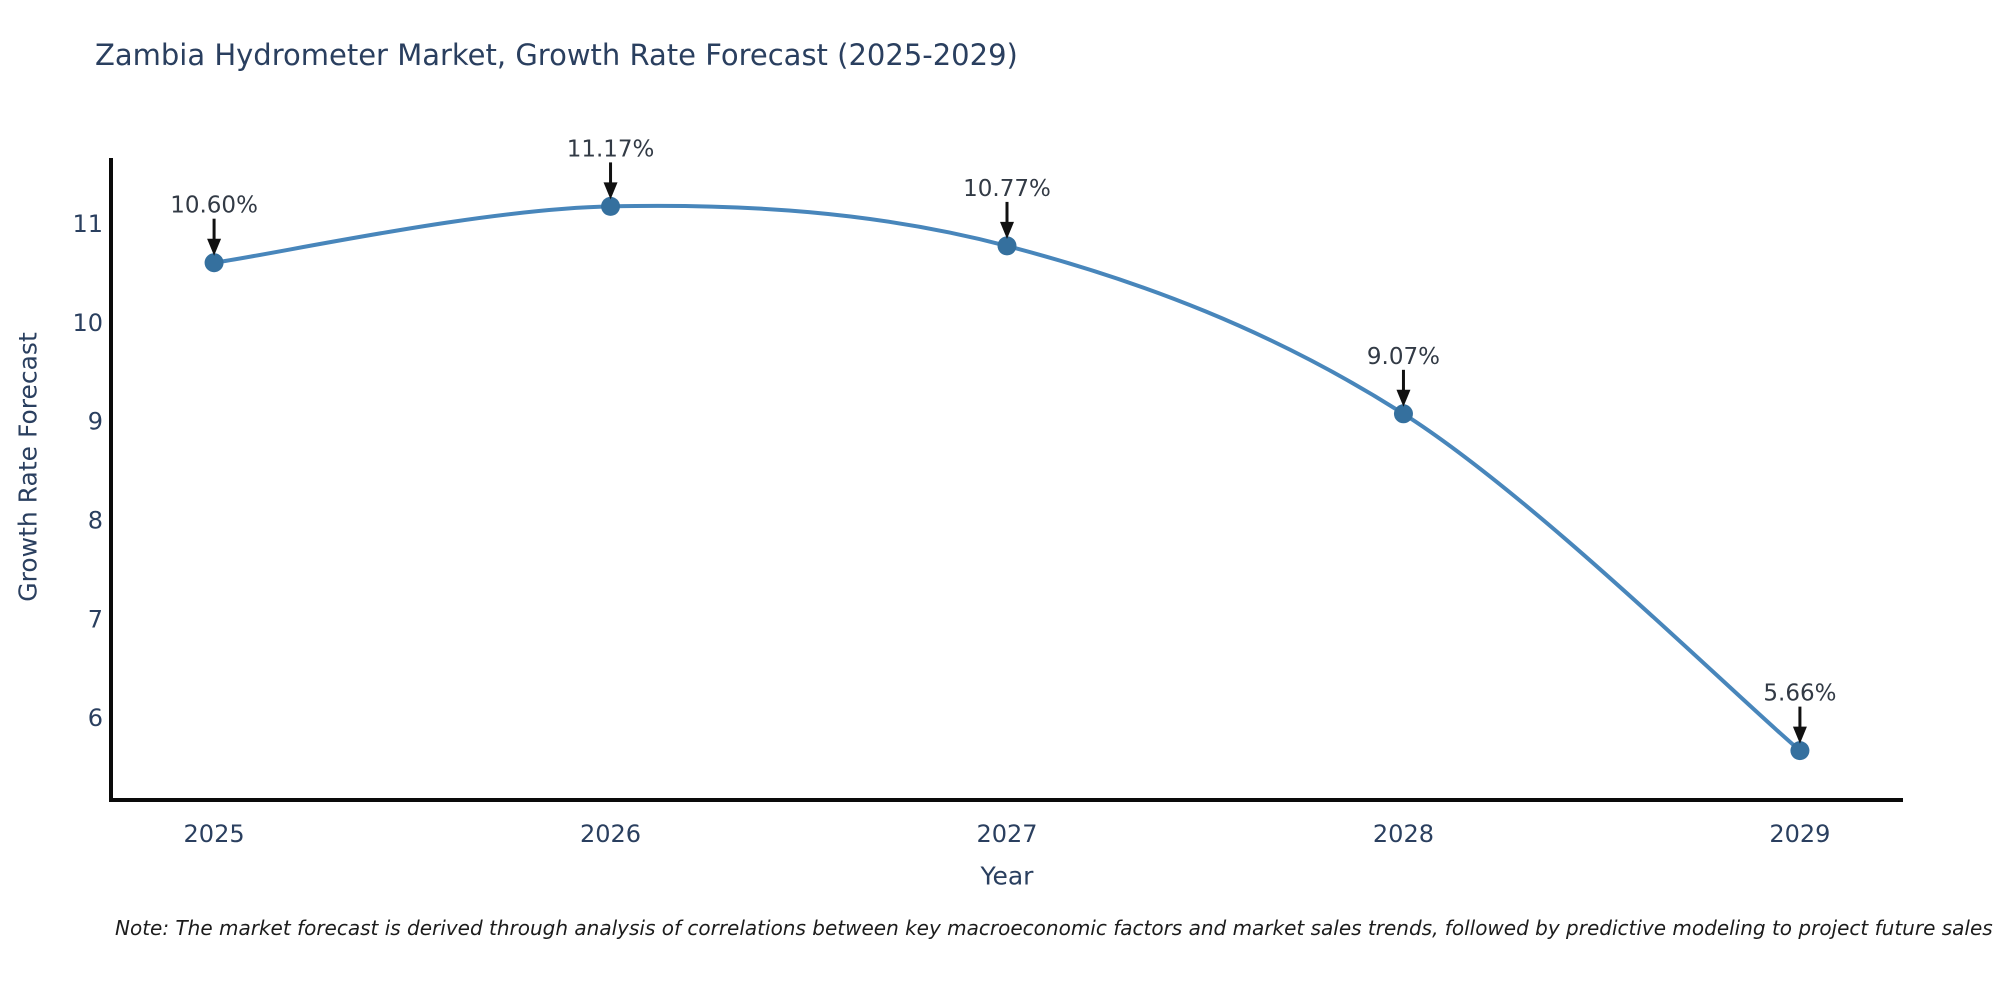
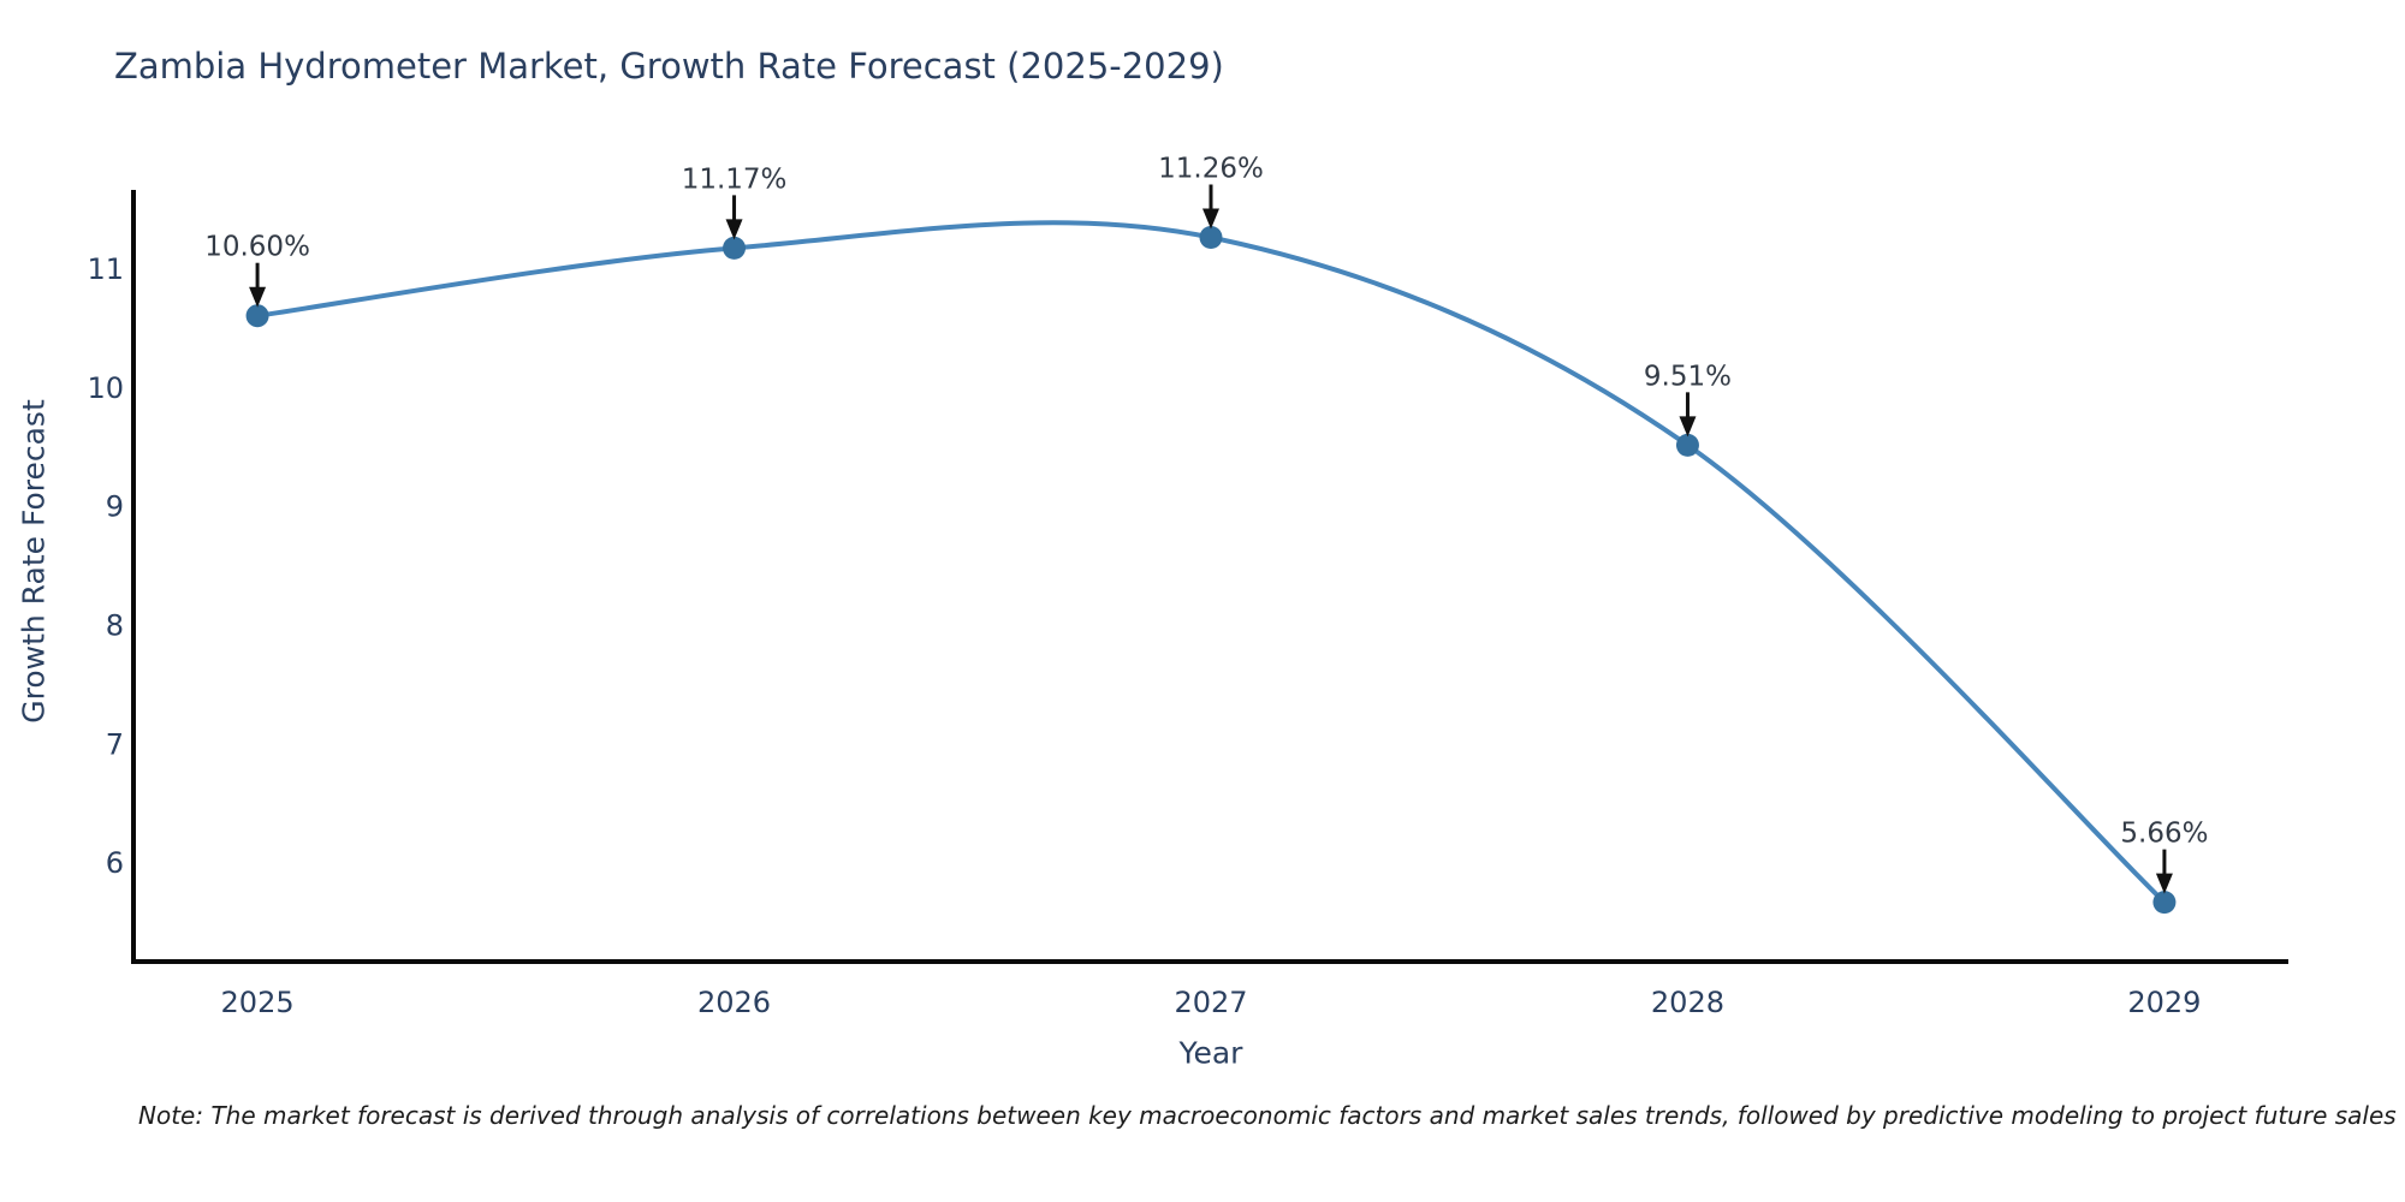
2027: 10.77% -> 11.26%
2028: 9.07% -> 9.51%
